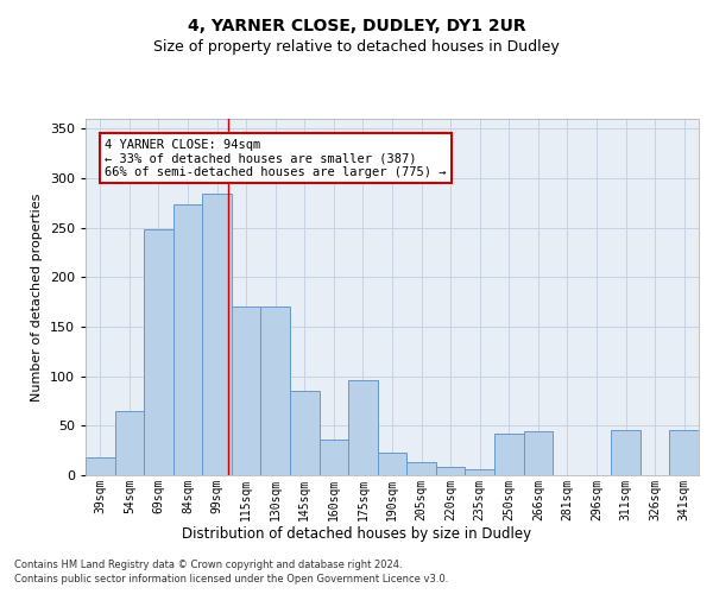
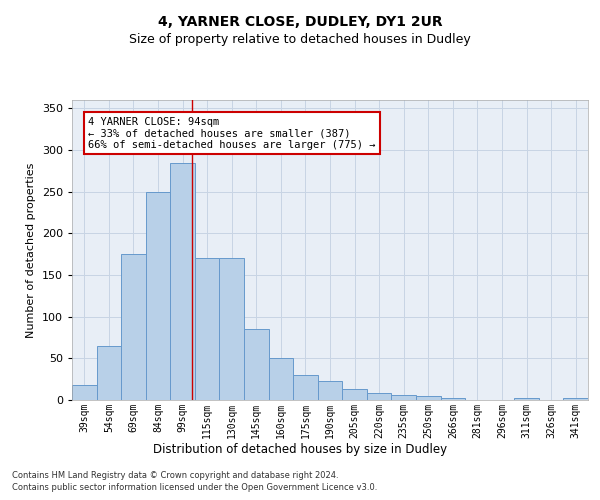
69sqm: 248 -> 175
84sqm: 274 -> 250
160sqm: 36 -> 51
175sqm: 96 -> 30
250sqm: 42 -> 5
266sqm: 44 -> 2
311sqm: 46 -> 2
341sqm: 46 -> 2
